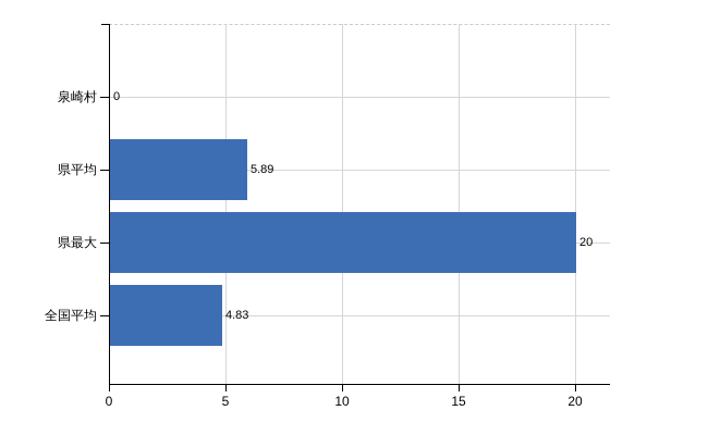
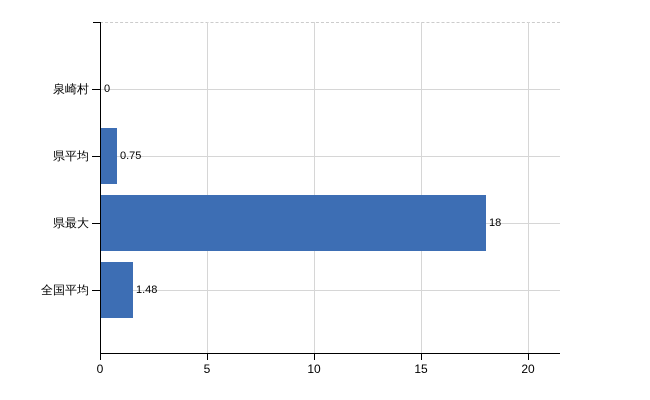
県平均: 5.89 -> 0.75
県最大: 20 -> 18
全国平均: 4.83 -> 1.48
